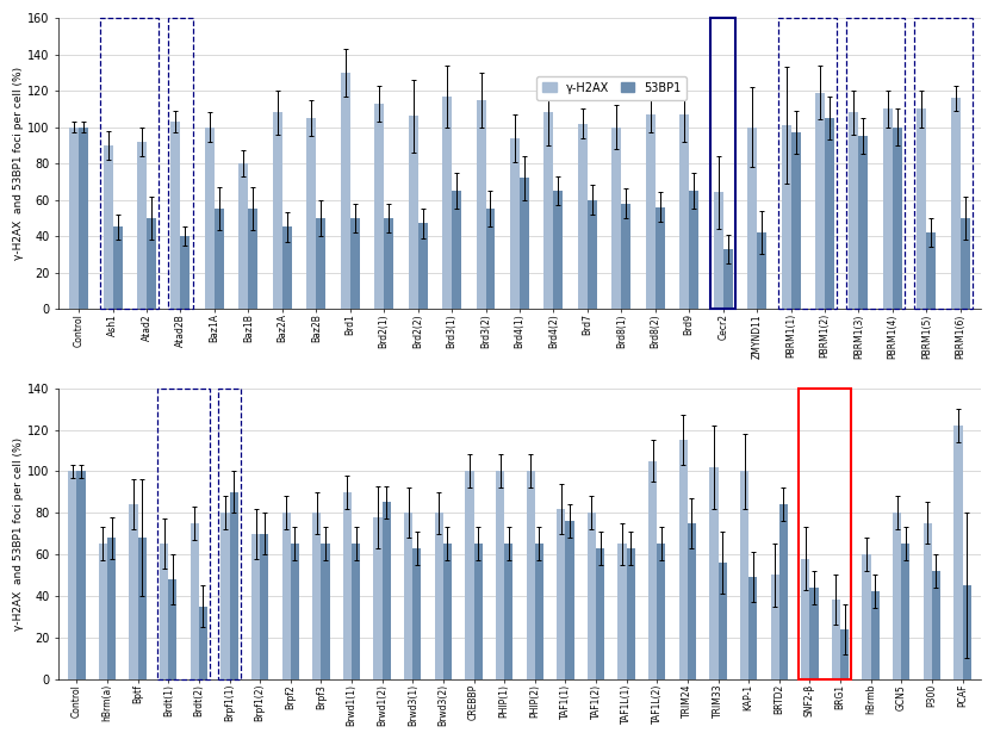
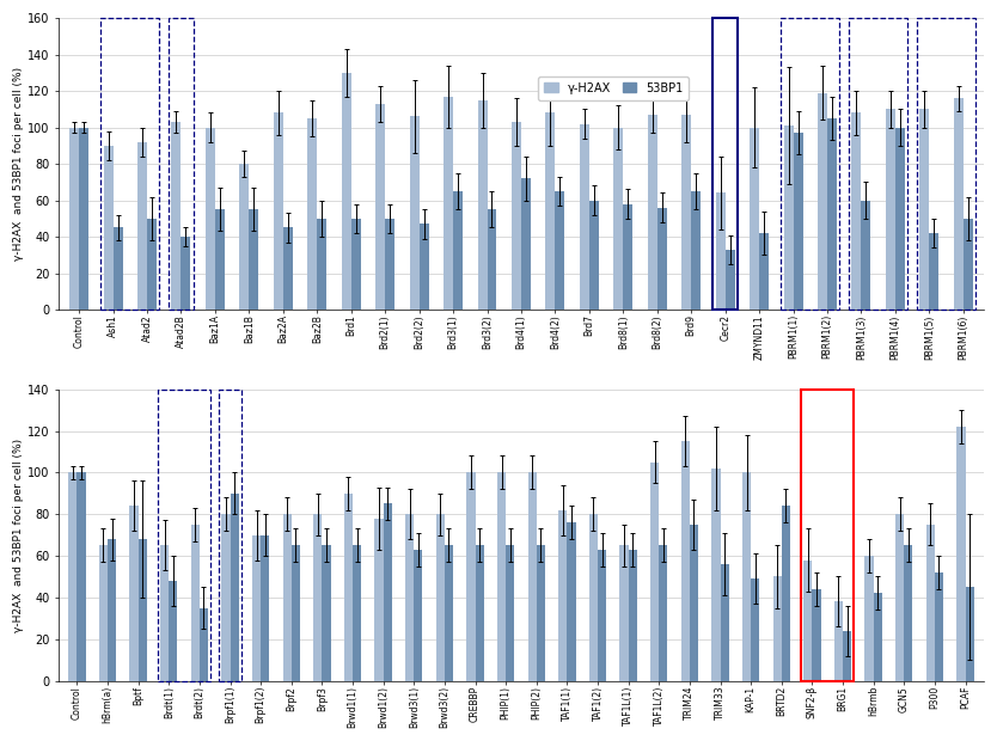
γ-H2AX/Brd4(1): 94 -> 103
53BP1/PBRM1(3): 95 -> 60
